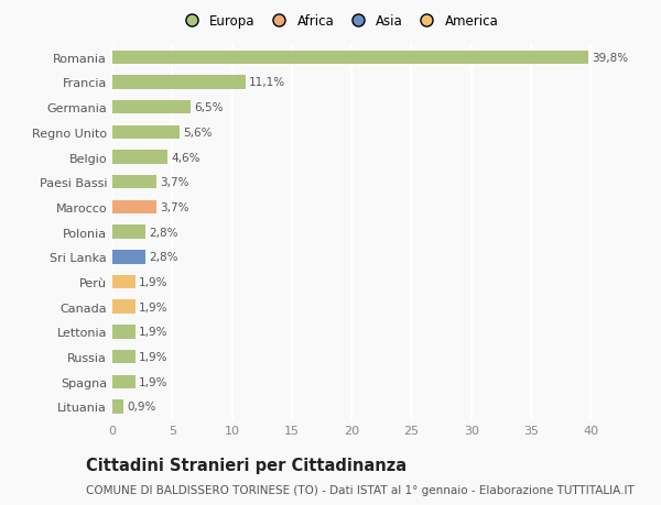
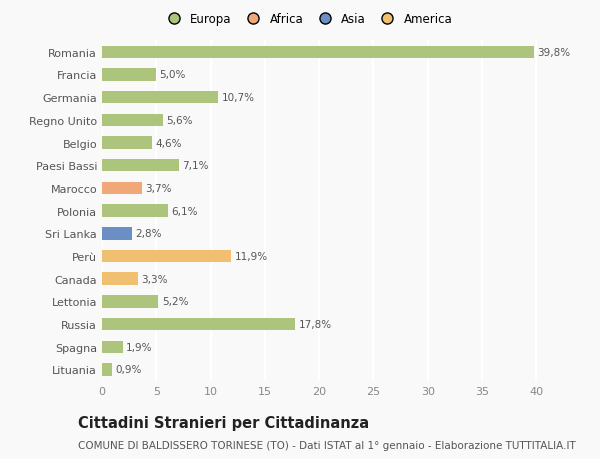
Francia: 11,1% -> 5,0%
Germania: 6,5% -> 10,7%
Paesi Bassi: 3,7% -> 7,1%
Polonia: 2,8% -> 6,1%
Perù: 1,9% -> 11,9%
Canada: 1,9% -> 3,3%
Lettonia: 1,9% -> 5,2%
Russia: 1,9% -> 17,8%
